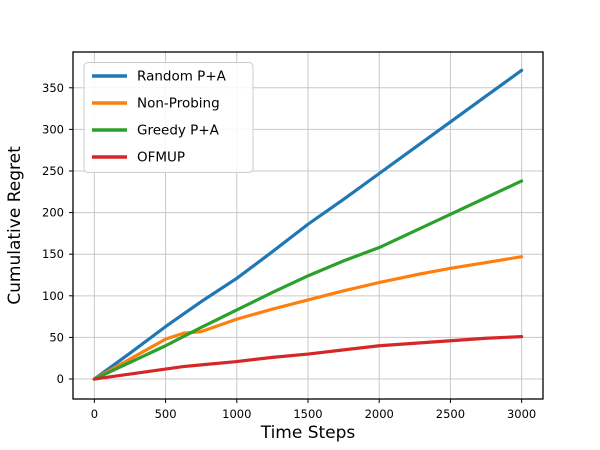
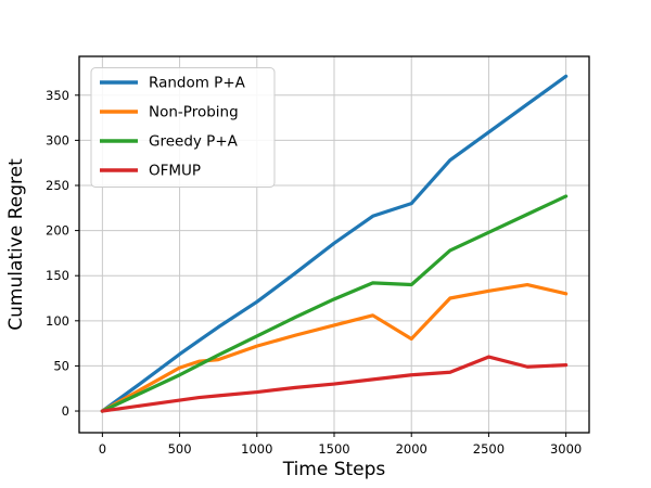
Random P+A/2000: 250 -> 230
Non-Probing/2000: 120 -> 80
Greedy P+A/2000: 160 -> 140
OFMUP/2500: 50 -> 60
Non-Probing/3000: 150 -> 130
